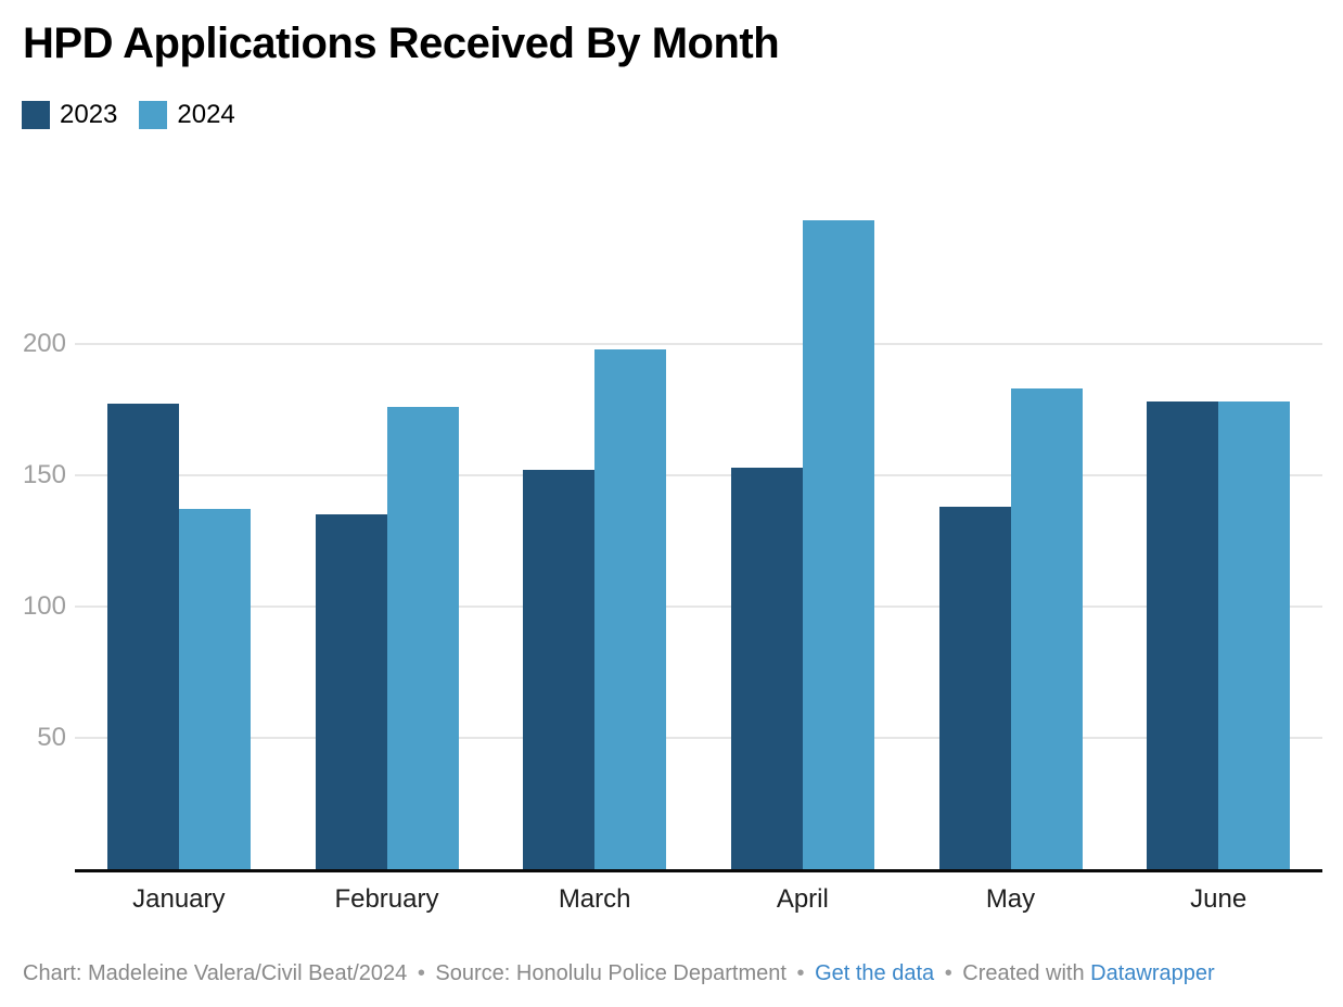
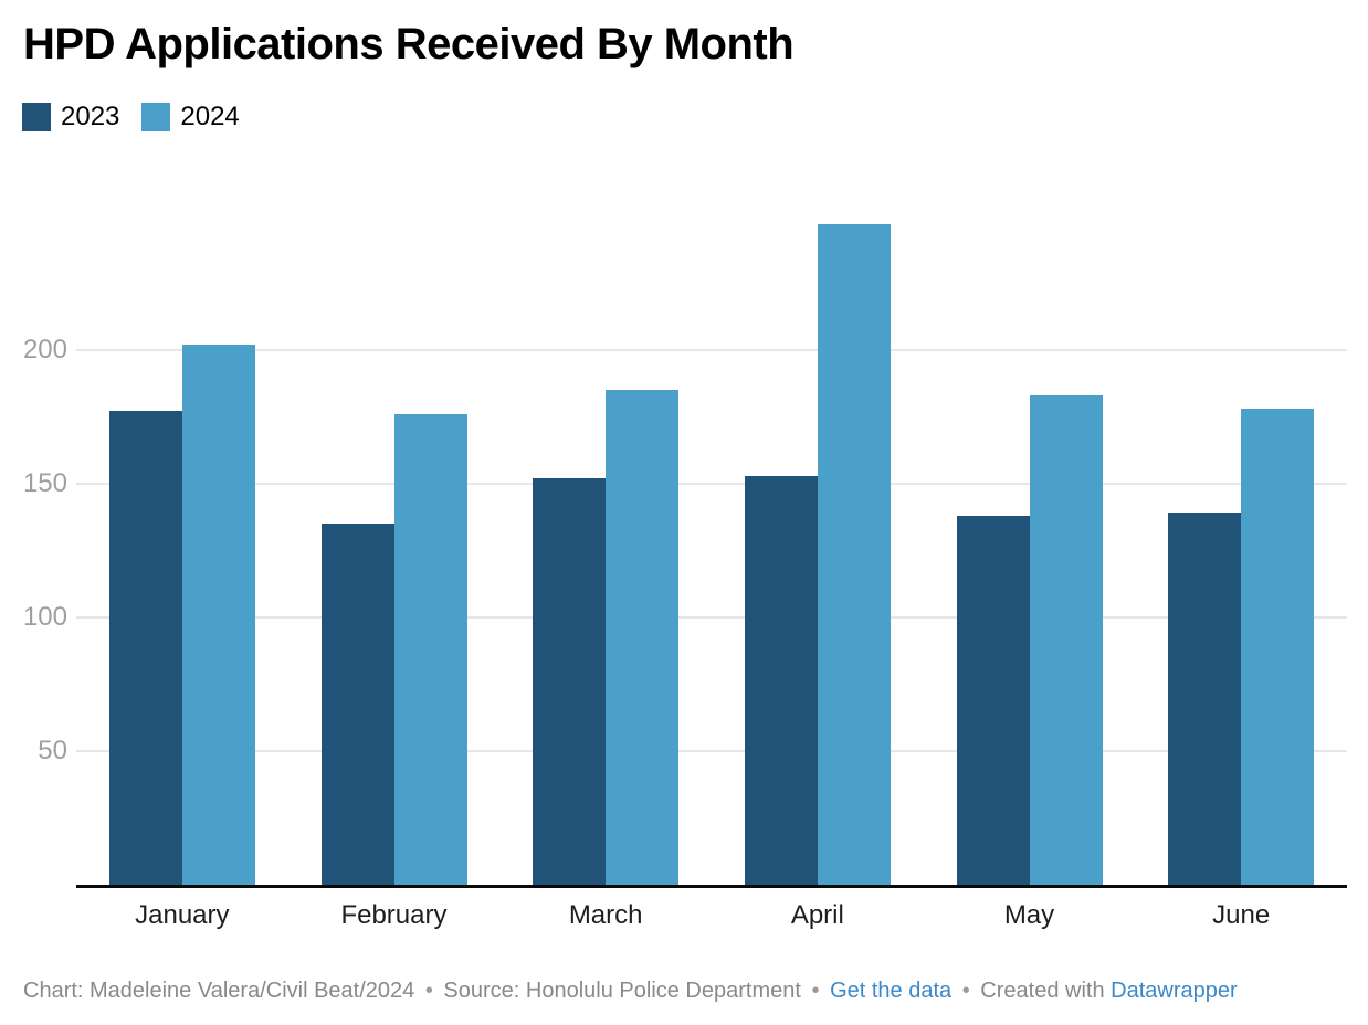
2024/January: 137 -> 202
2024/March: 198 -> 185
2023/June: 178 -> 139
